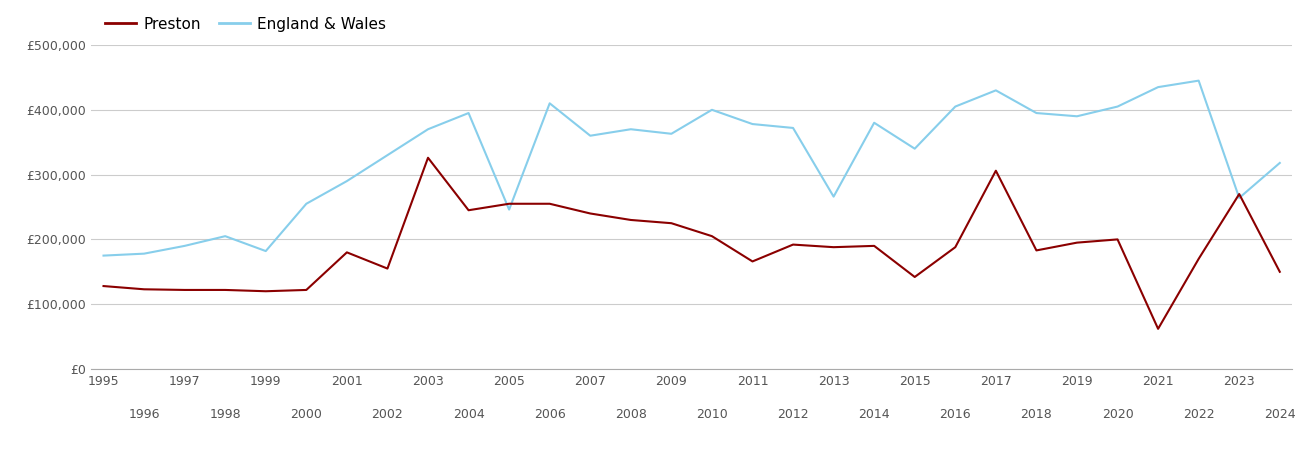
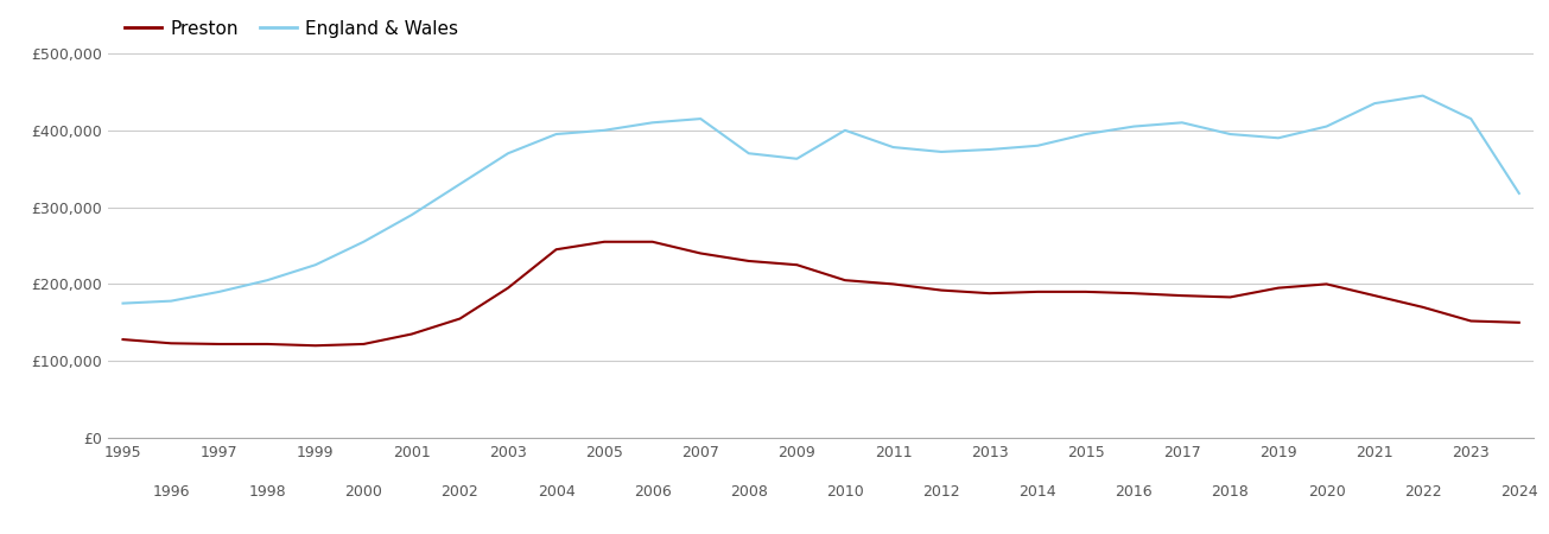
England & Wales/1999: £182,000 -> £225,000
Preston/2001: £180,000 -> £135,000
Preston/2003: £326,000 -> £195,000
England & Wales/2005: £246,000 -> £400,000
England & Wales/2007: £360,000 -> £415,000
Preston/2011: £166,000 -> £200,000
England & Wales/2013: £266,000 -> £375,000
Preston/2015: £142,000 -> £190,000
England & Wales/2015: £340,000 -> £395,000
Preston/2017: £306,000 -> £185,000
England & Wales/2017: £430,000 -> £410,000
Preston/2021: £62,000 -> £185,000
Preston/2023: £270,000 -> £152,000
England & Wales/2023: £264,000 -> £415,000
